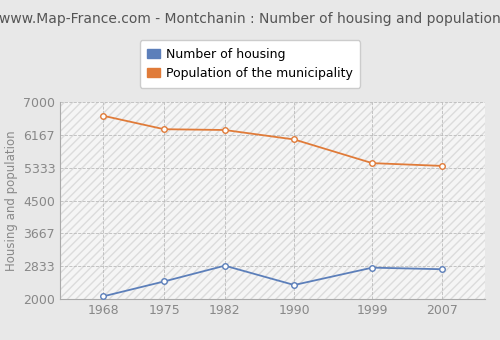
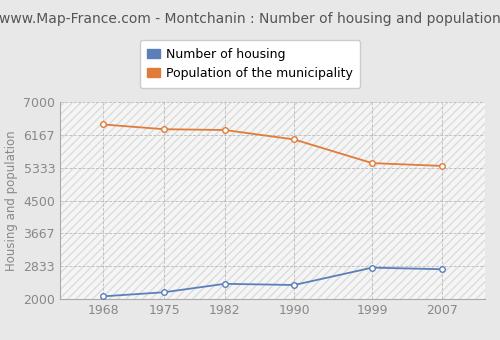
Population of the municipality/1968: 6650 -> 6430
Number of housing/1975: 2450 -> 2180
Number of housing/1982: 2850 -> 2390
